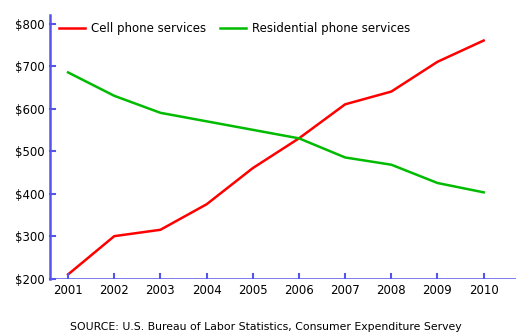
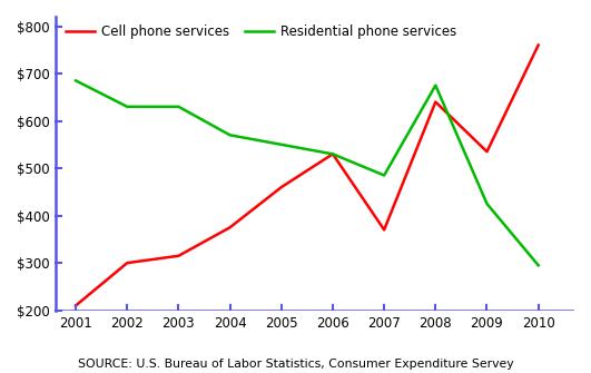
Residential phone services/2003: $590 -> $630
Cell phone services/2007: $610 -> $370
Residential phone services/2008: $468 -> $675
Cell phone services/2009: $710 -> $535
Residential phone services/2010: $403 -> $295
